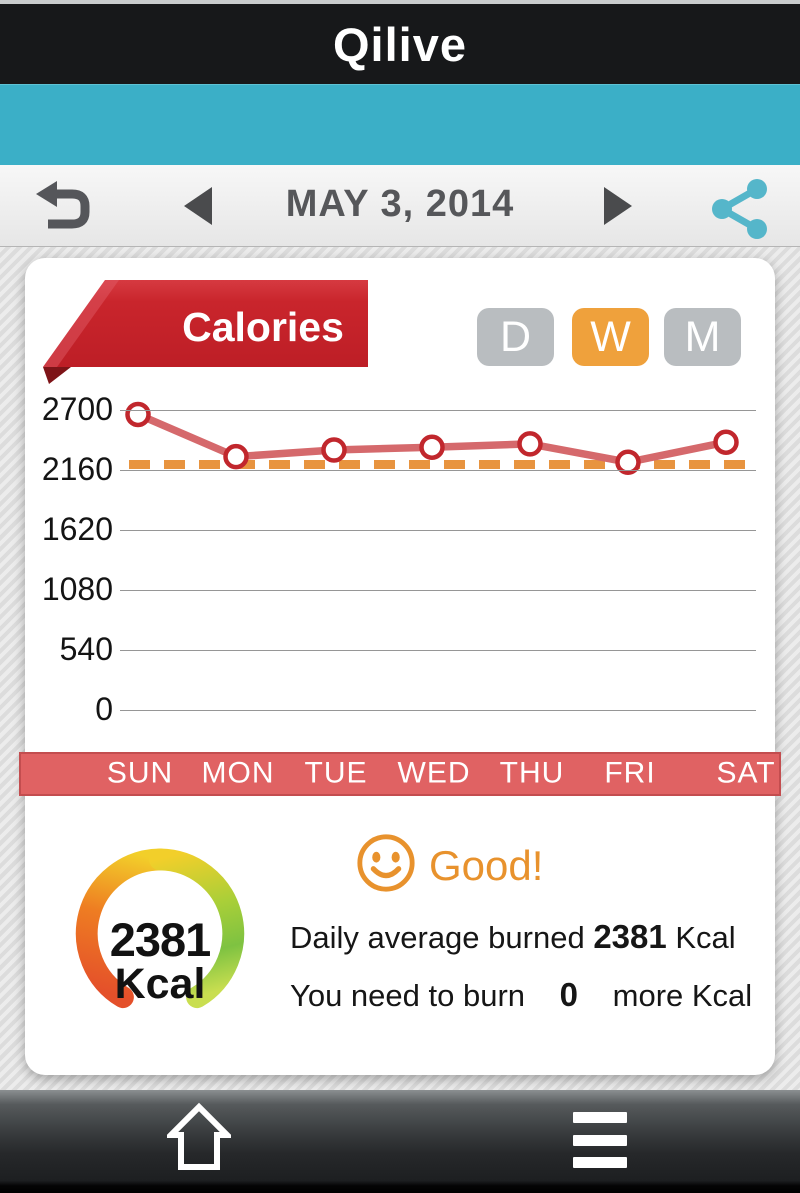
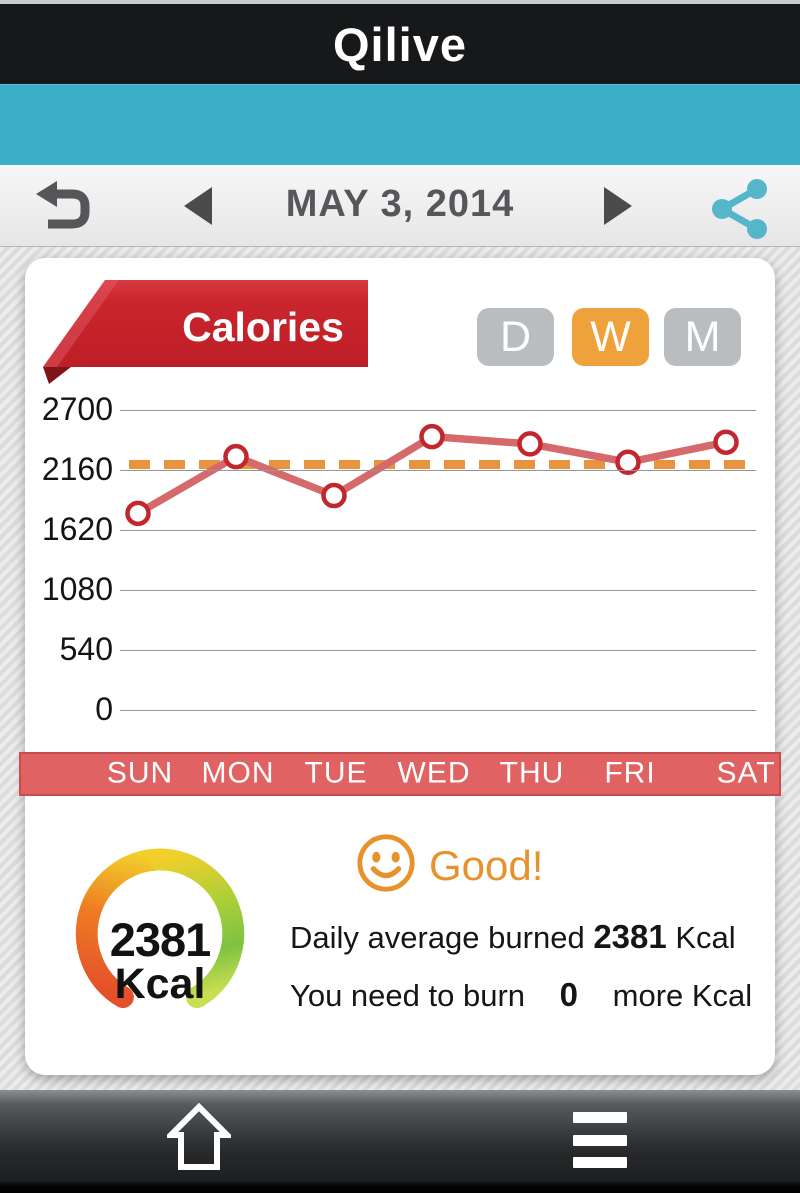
SUN: 2660 -> 1770
TUE: 2340 -> 1930
WED: 2360 -> 2460
